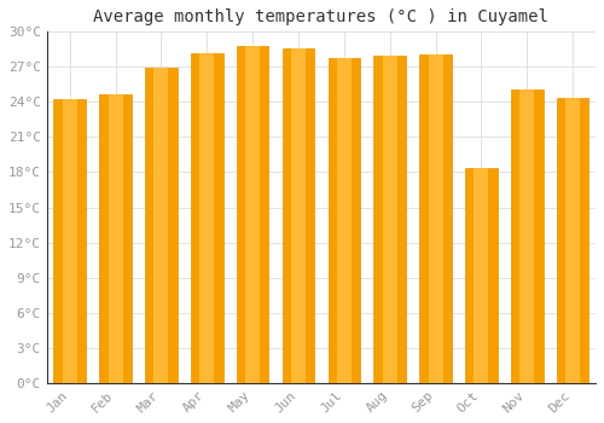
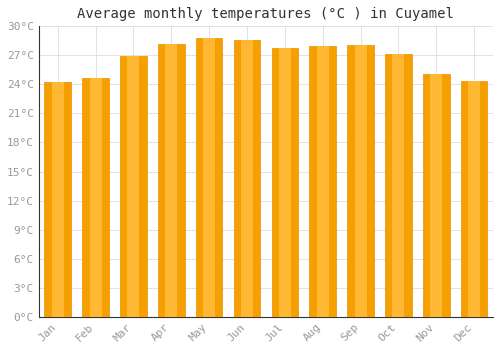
Oct: 18.4°C -> 27.1°C
